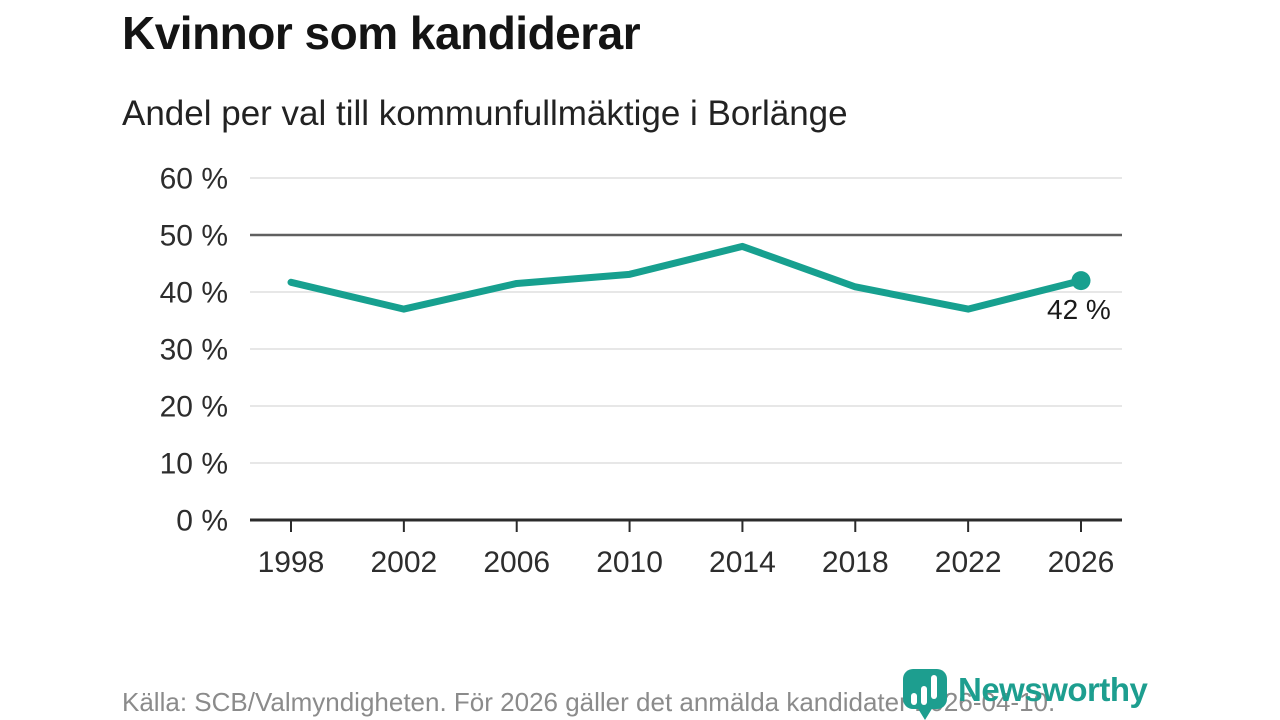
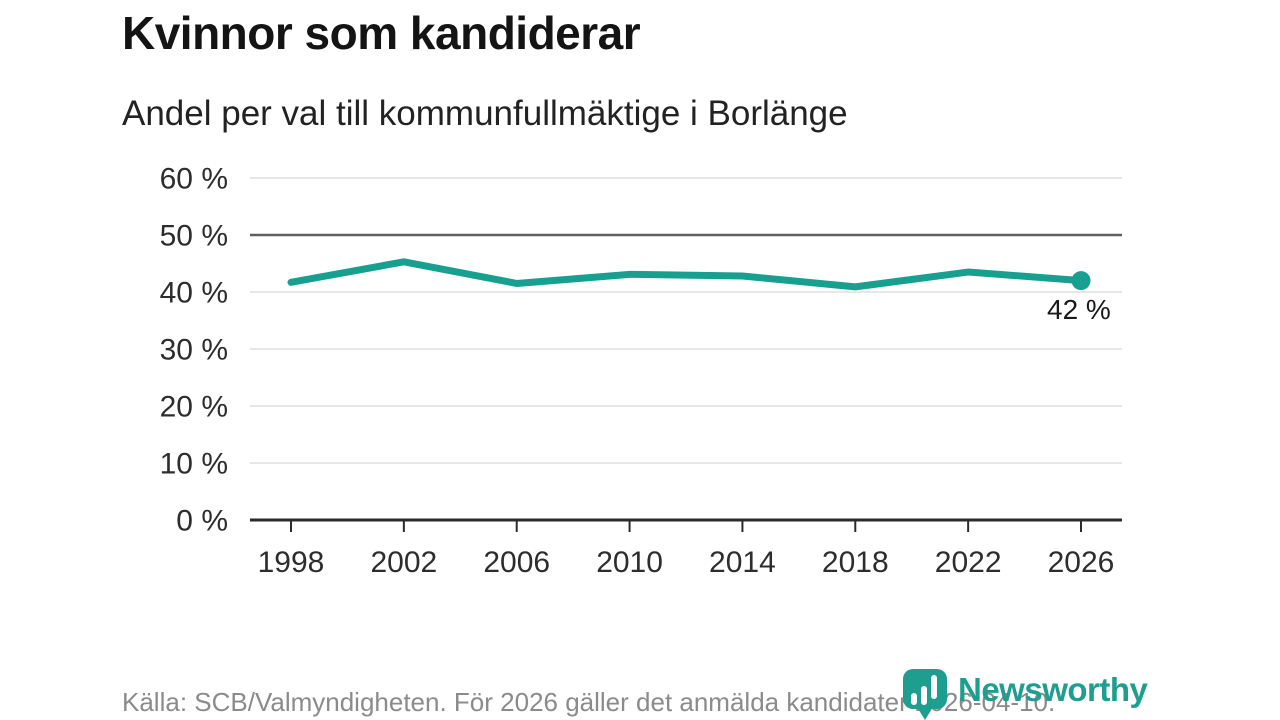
2002: 37% -> 45%
2014: 48% -> 43%
2022: 37% -> 44%
